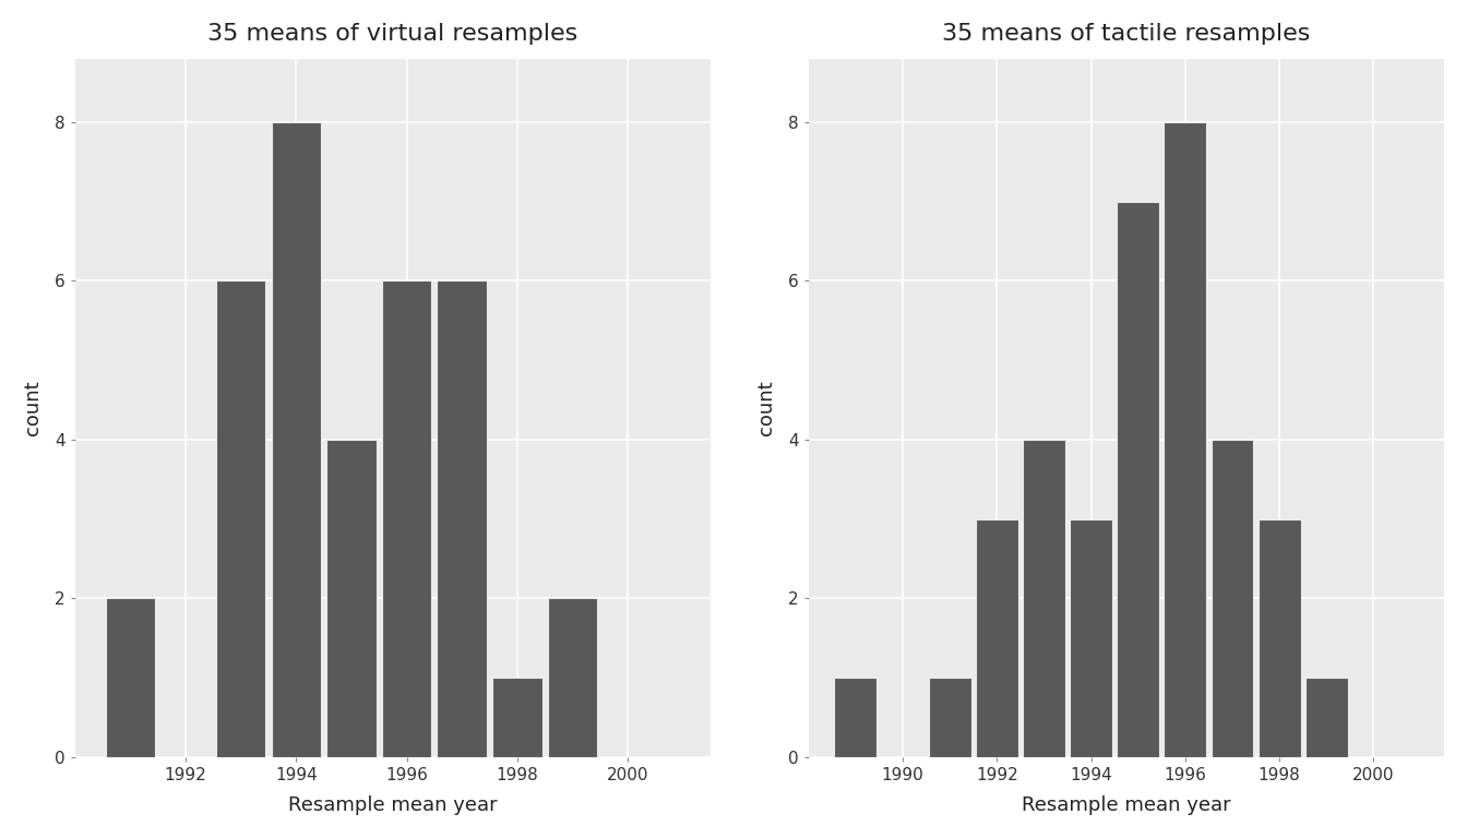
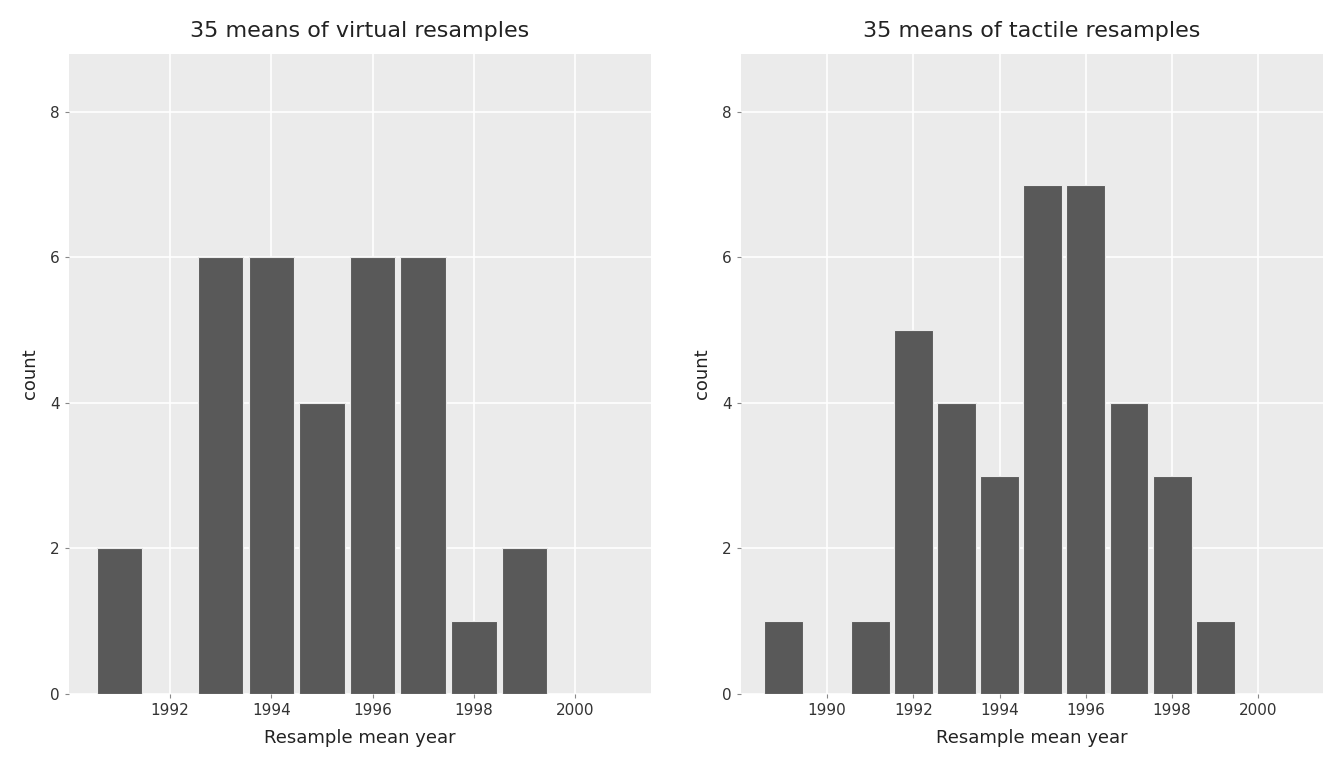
35 means of virtual resamples/1994: 8 -> 6
35 means of tactile resamples/1992: 3 -> 5
35 means of tactile resamples/1996: 8 -> 7
